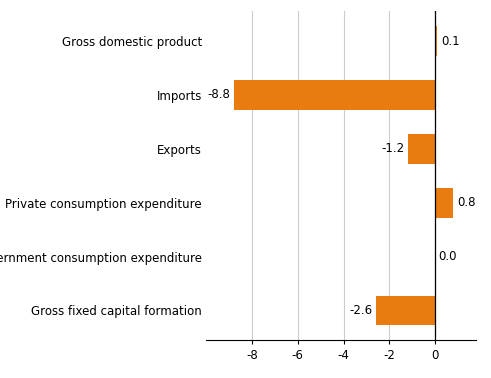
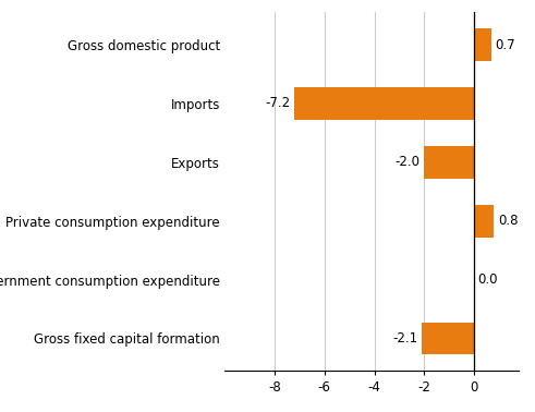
Gross domestic product: 0.1 -> 0.7
Imports: -8.8 -> -7.2
Exports: -1.2 -> -2.0
Gross fixed capital formation: -2.6 -> -2.1
